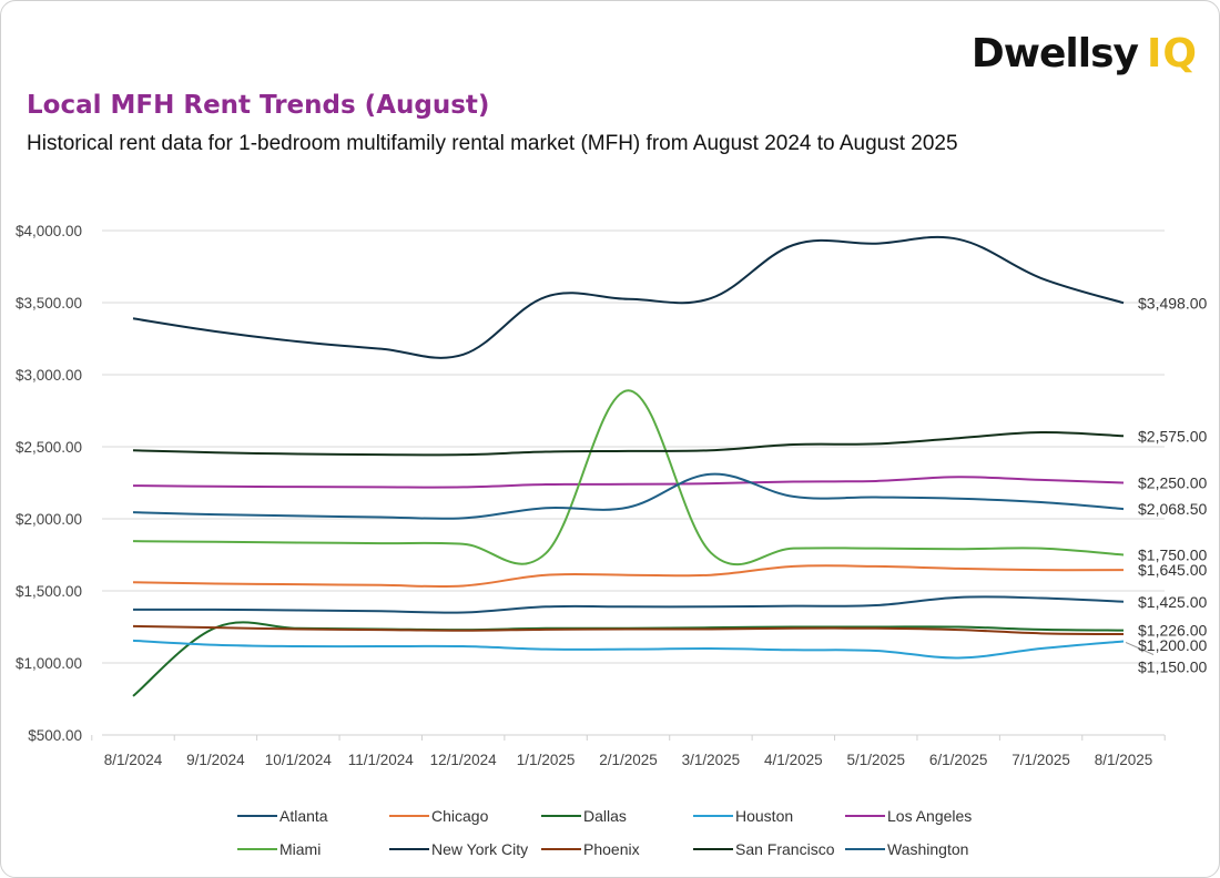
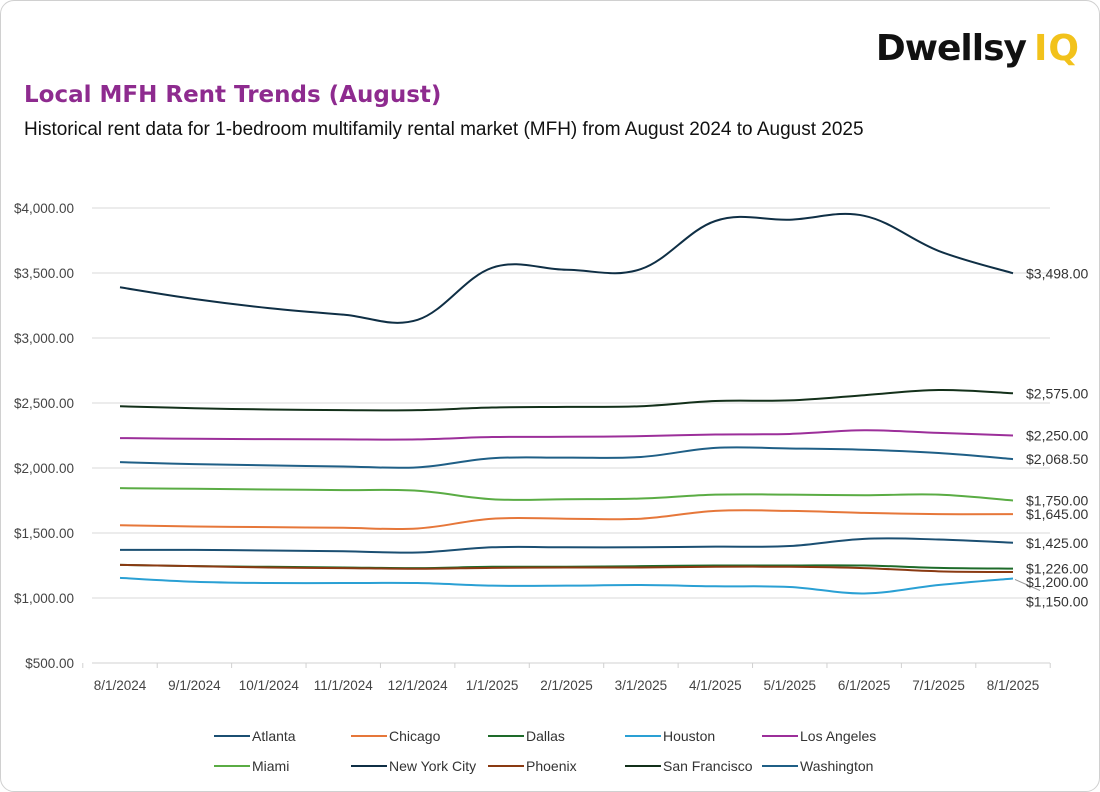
Dallas/8/1/2024: $770 -> $1260
Miami/2/1/2025: $2890 -> $1760
Washington/3/1/2025: $2310 -> $2080
